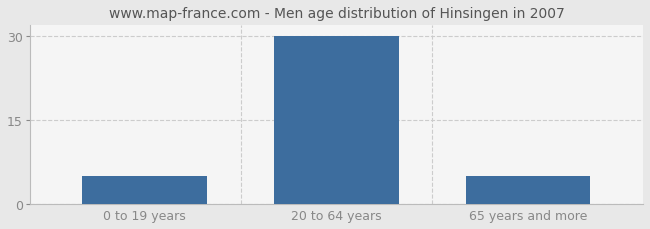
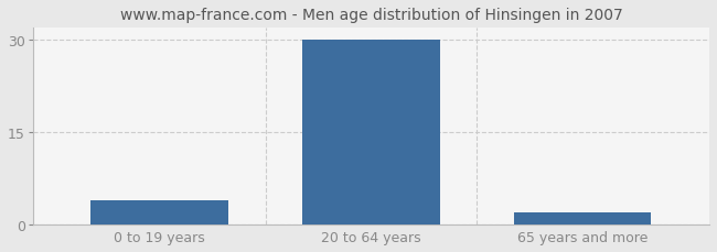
0 to 19 years: 5 -> 4
65 years and more: 5 -> 2
